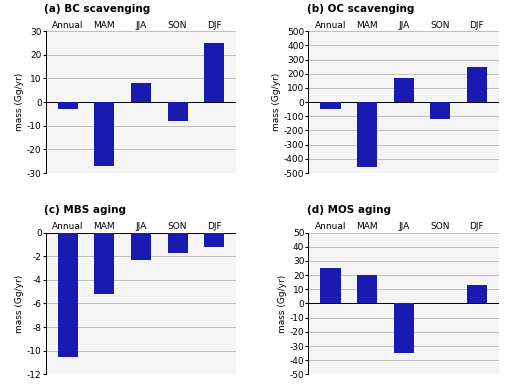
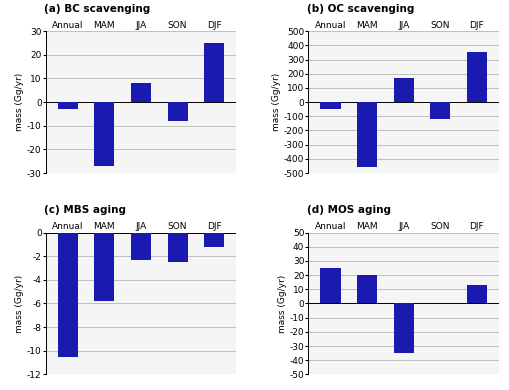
(b) OC scavenging/DJF: 250 -> 350
(c) MBS aging/MAM: -5.2 -> -5.8
(c) MBS aging/SON: -1.7 -> -2.5
